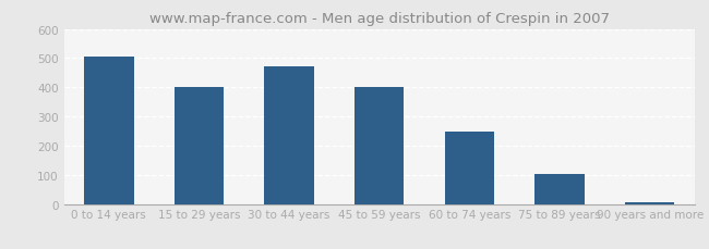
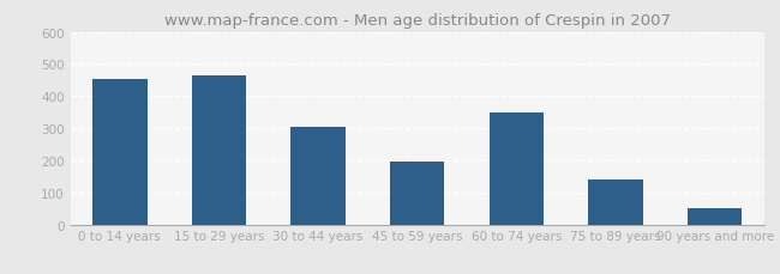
0 to 14 years: 504 -> 455
15 to 29 years: 401 -> 465
30 to 44 years: 470 -> 305
45 to 59 years: 401 -> 195
60 to 74 years: 248 -> 350
75 to 89 years: 104 -> 140
90 years and more: 7 -> 50
